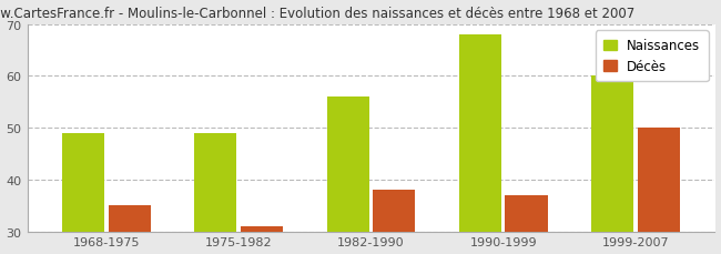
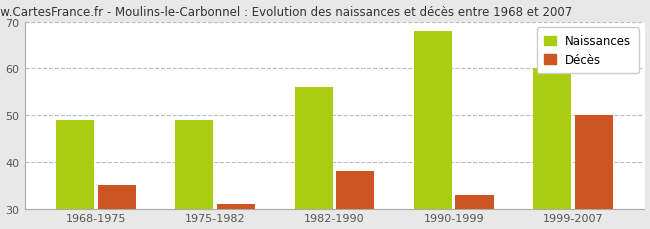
Décès/1990-1999: 37 -> 33
